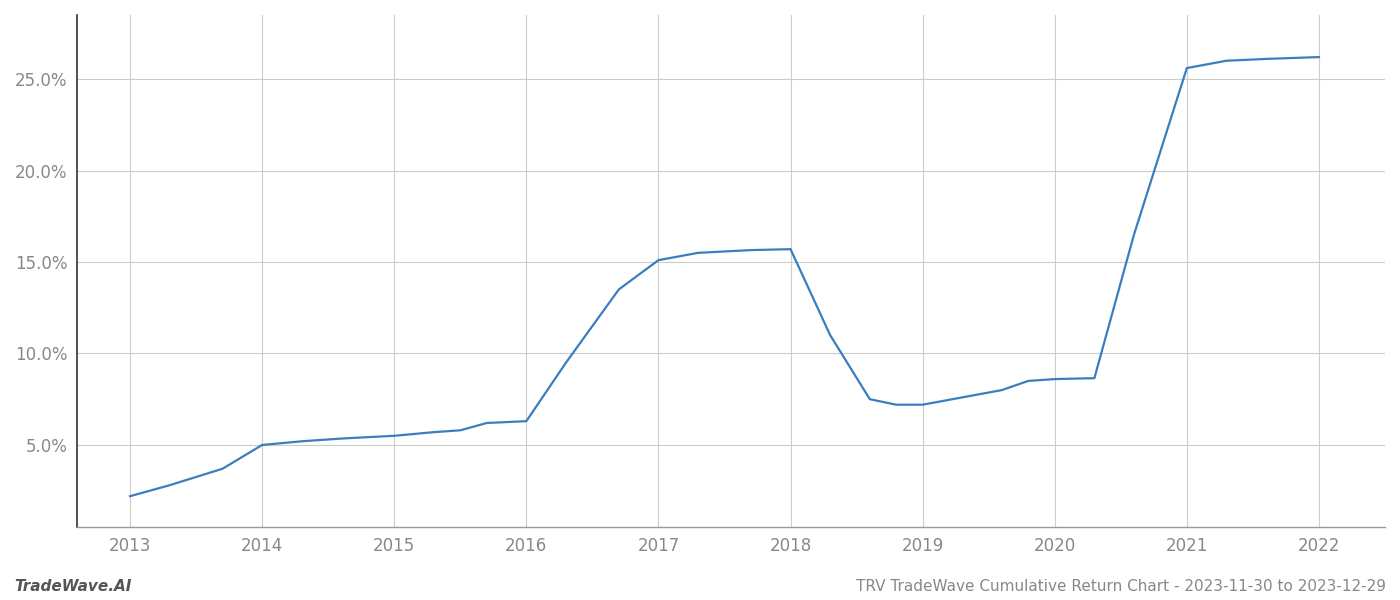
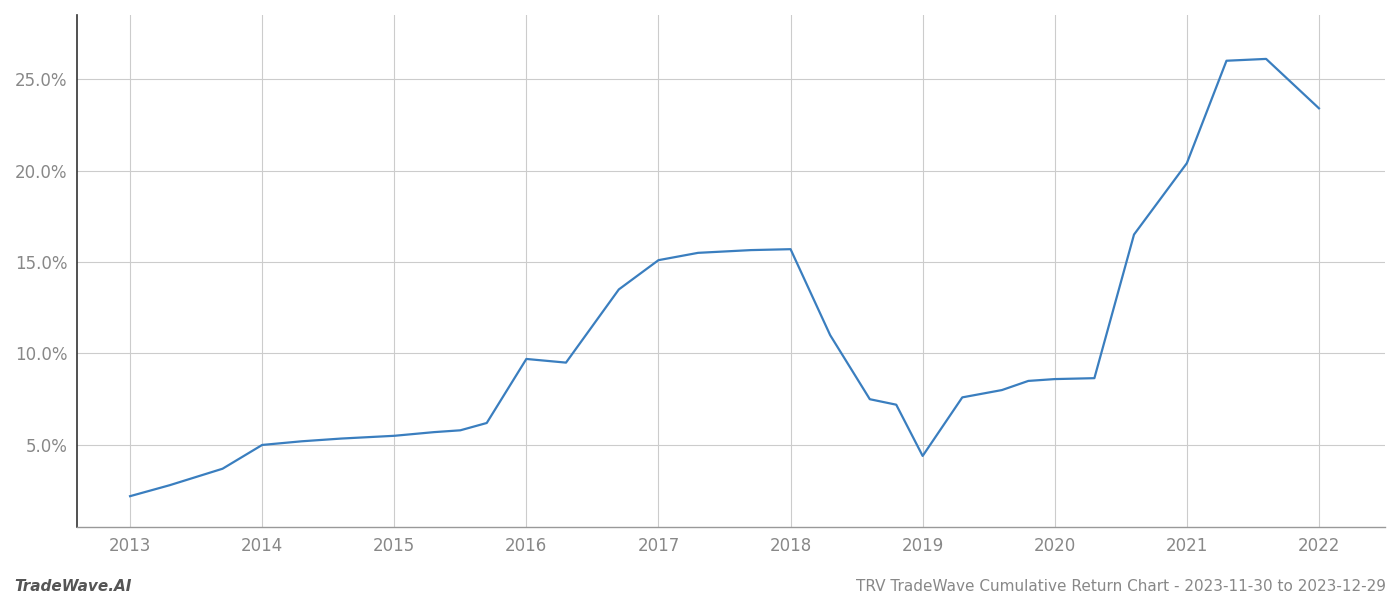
2016: 6.3% -> 9.7%
2019: 7.2% -> 4.4%
2021: 25.6% -> 20.4%
2022: 26.2% -> 23.4%
